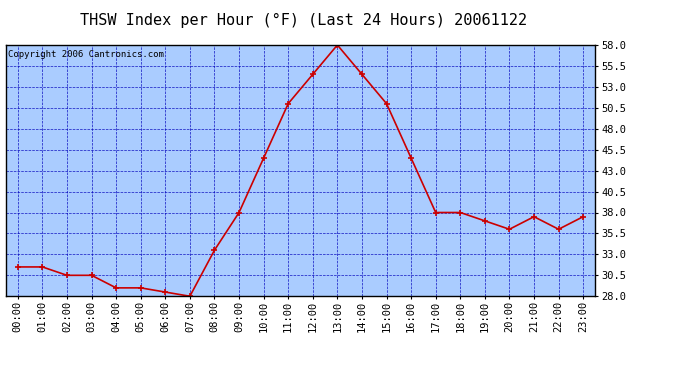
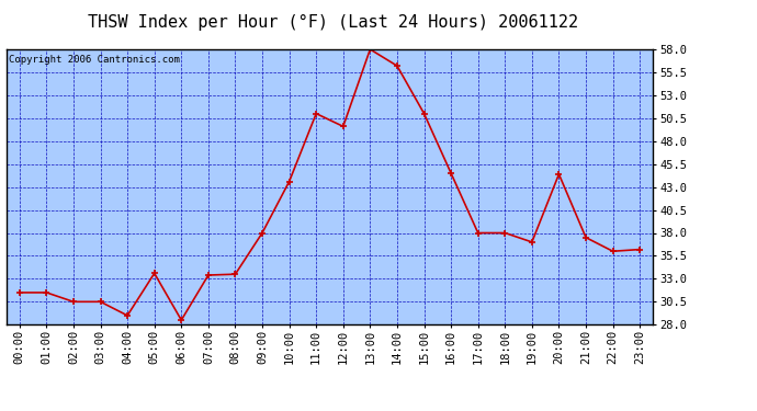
05:00: 29.0 -> 33.6
07:00: 28.0 -> 33.4
10:00: 44.5 -> 43.6
12:00: 54.5 -> 49.6
14:00: 54.5 -> 56.2
20:00: 36.0 -> 44.4
23:00: 37.5 -> 36.2
